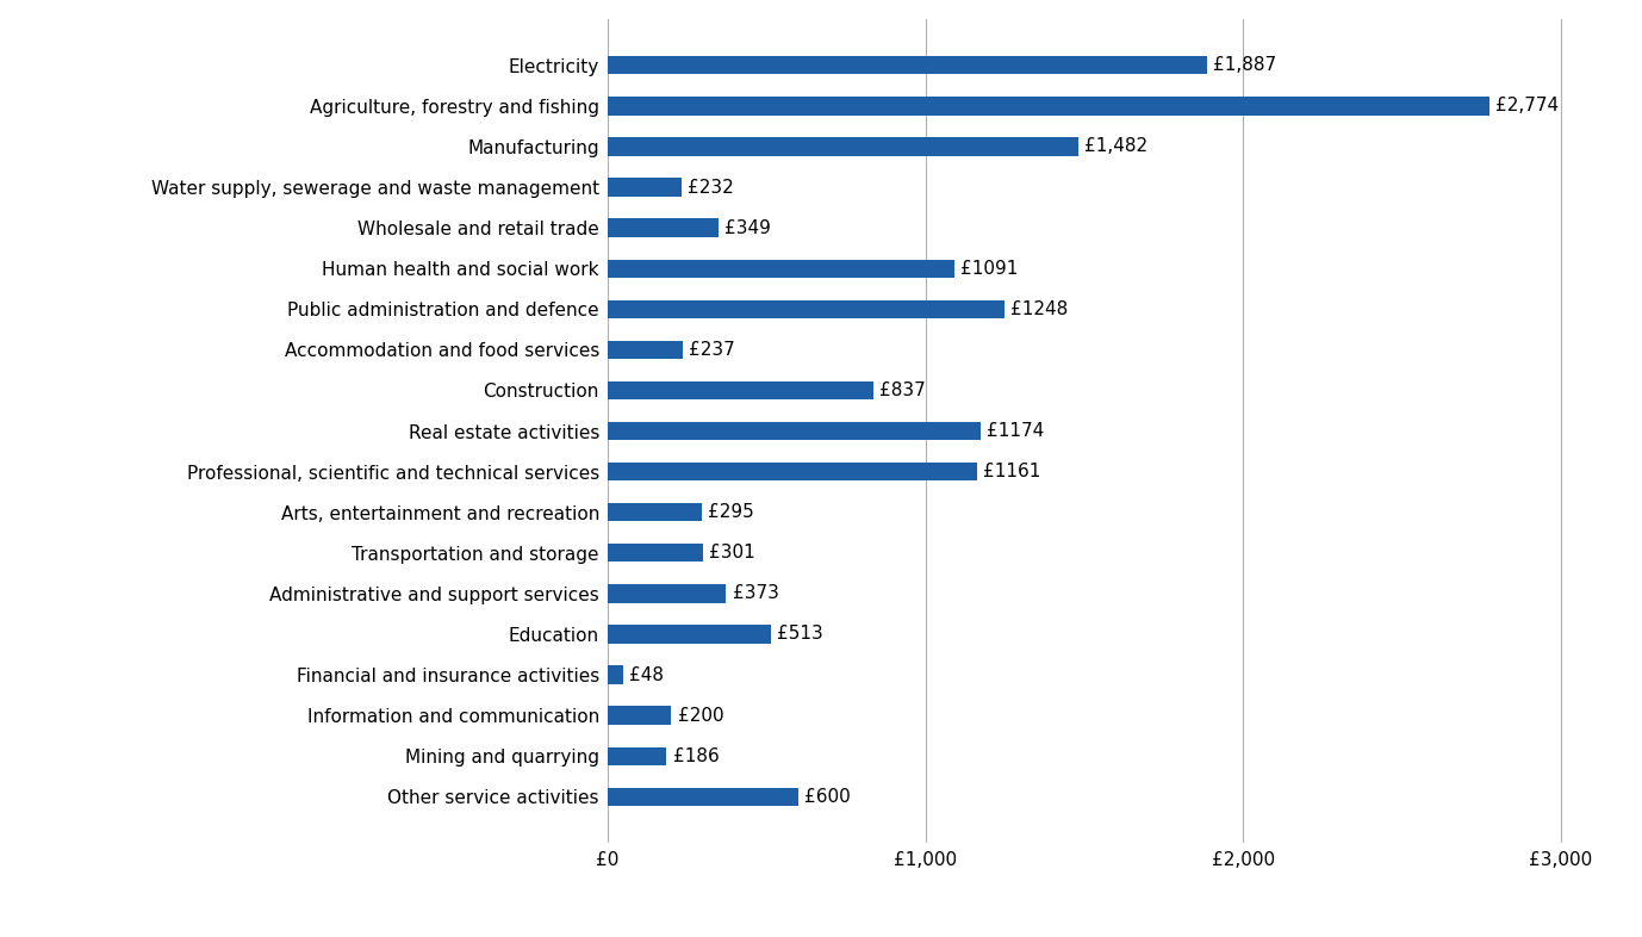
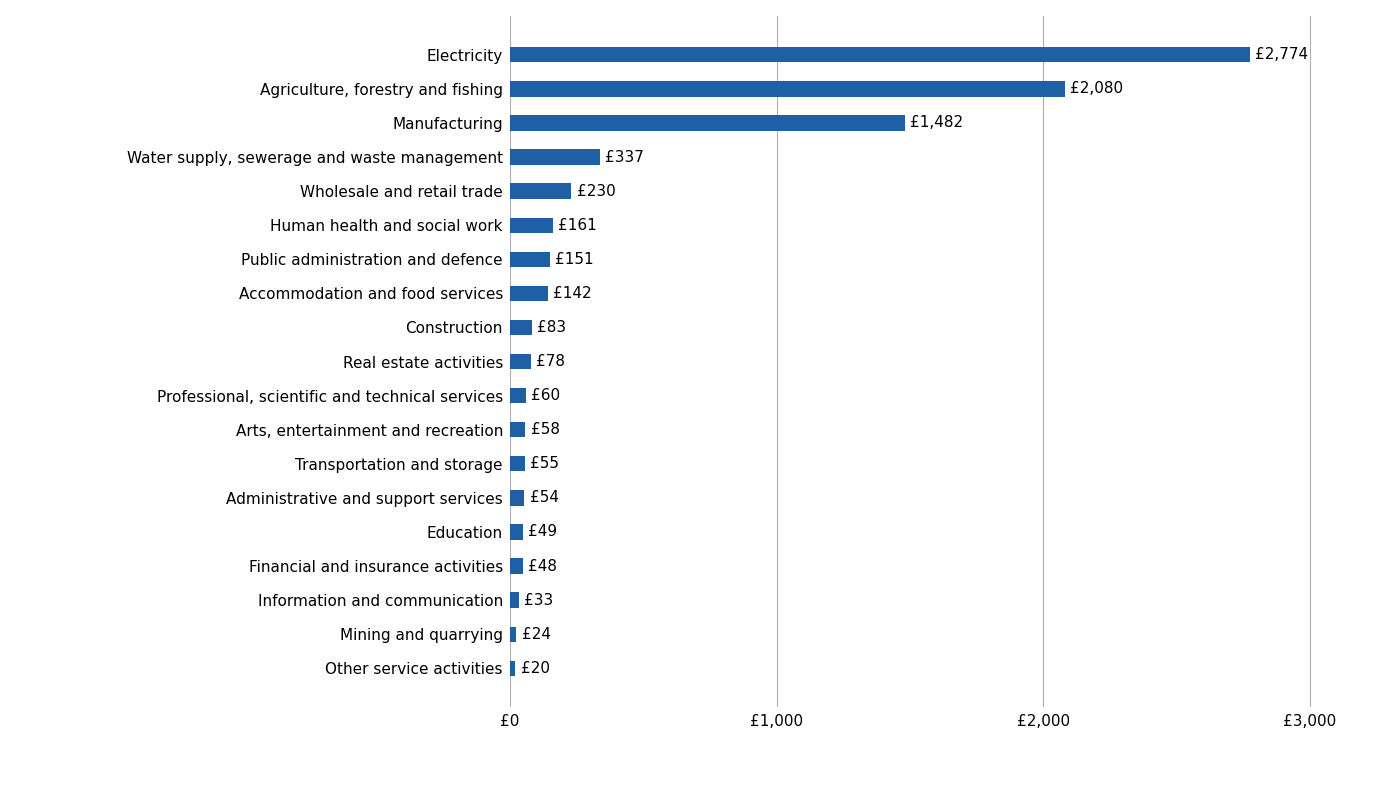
Electricity: £1,887 -> £2,774
Agriculture, forestry and fishing: £2,774 -> £2,080
Water supply, sewerage and waste management: £232 -> £337
Wholesale and retail trade: £349 -> £230
Human health and social work: £1091 -> £161
Public administration and defence: £1248 -> £151
Accommodation and food services: £237 -> £142
Construction: £837 -> £83
Real estate activities: £1174 -> £78
Professional, scientific and technical services: £1161 -> £60
Arts, entertainment and recreation: £295 -> £58
Transportation and storage: £301 -> £55
Administrative and support services: £373 -> £54
Education: £513 -> £49
Information and communication: £200 -> £33
Mining and quarrying: £186 -> £24
Other service activities: £600 -> £20
